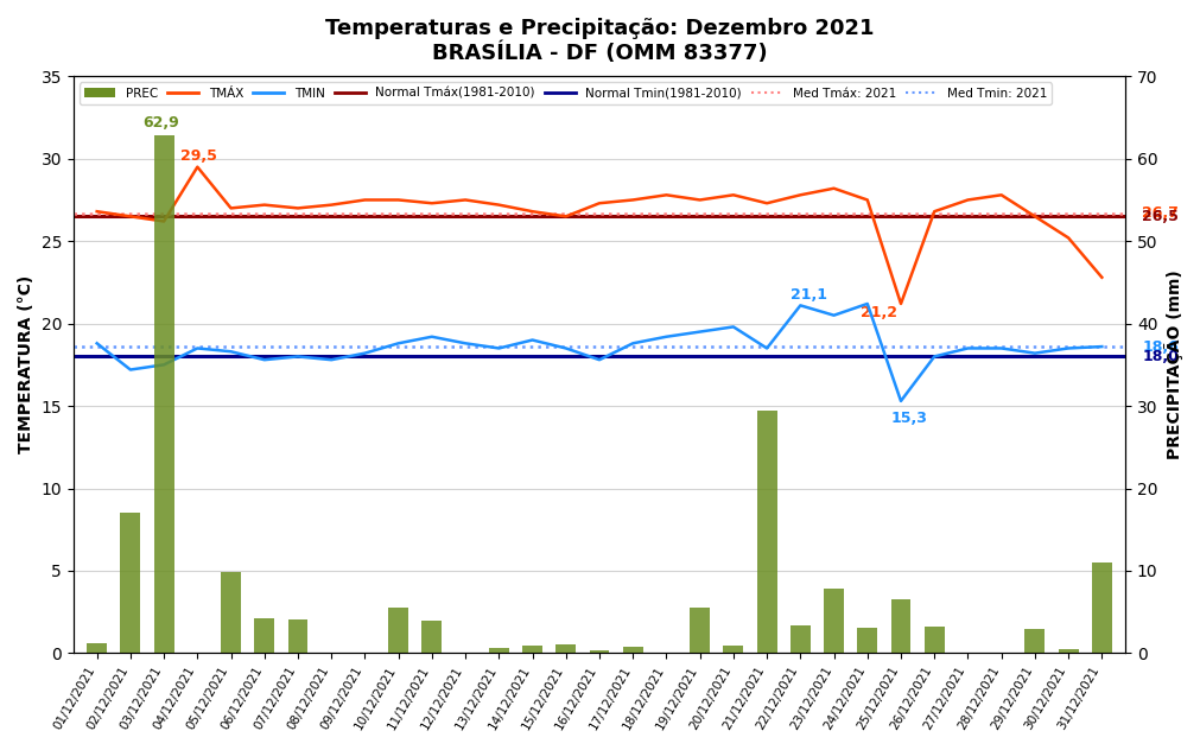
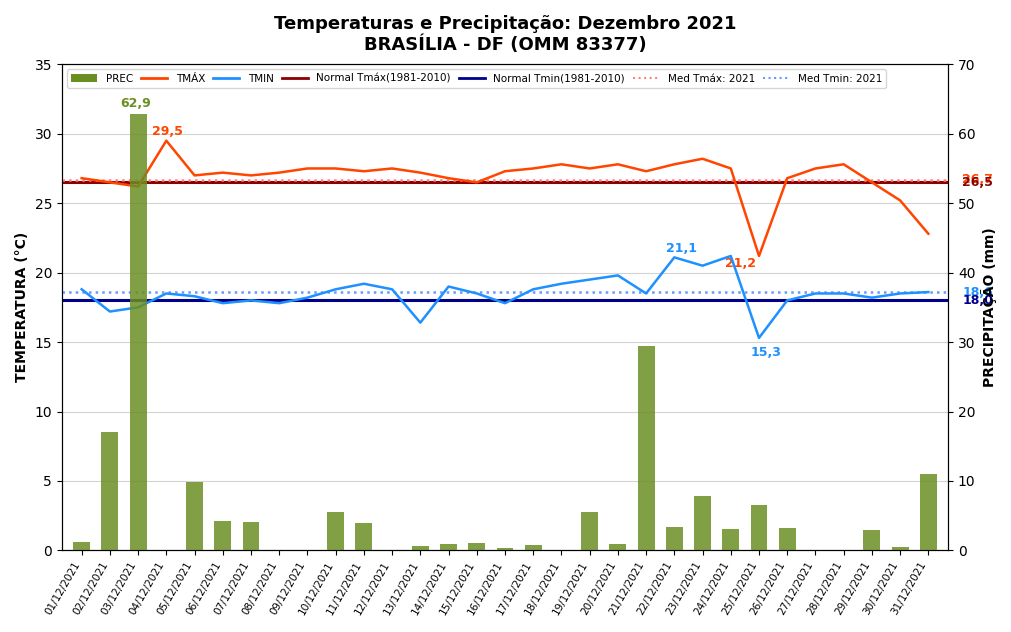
TMIN/13/12/2021: 18.5 -> 16.4
